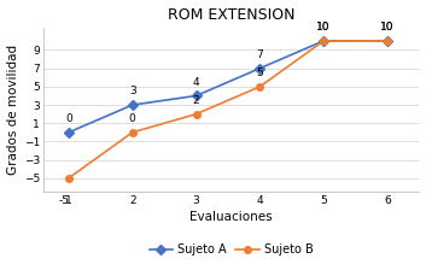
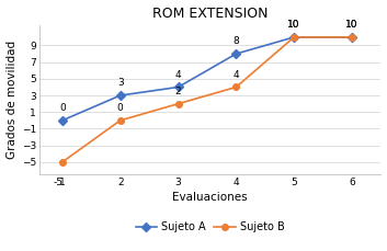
Sujeto A/4: 7 -> 8
Sujeto B/4: 5 -> 4
